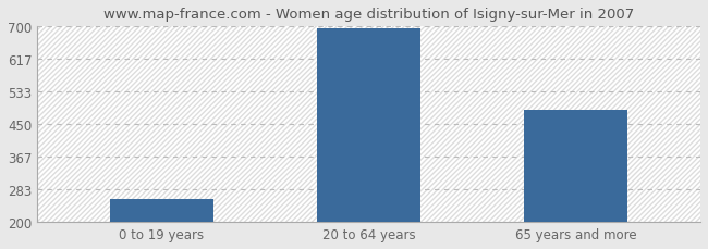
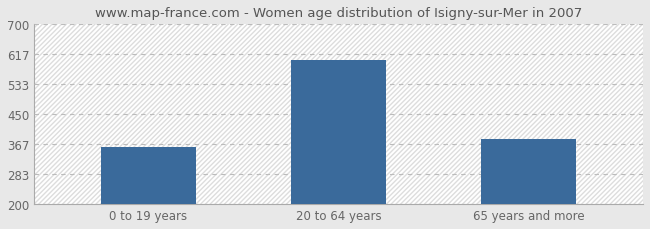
0 to 19 years: 258 -> 360
20 to 64 years: 695 -> 600
65 years and more: 487 -> 380
